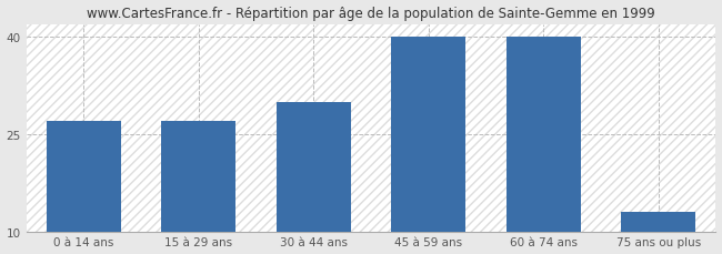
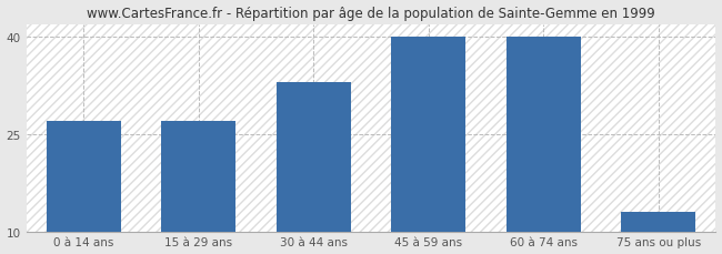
30 à 44 ans: 30 -> 33
